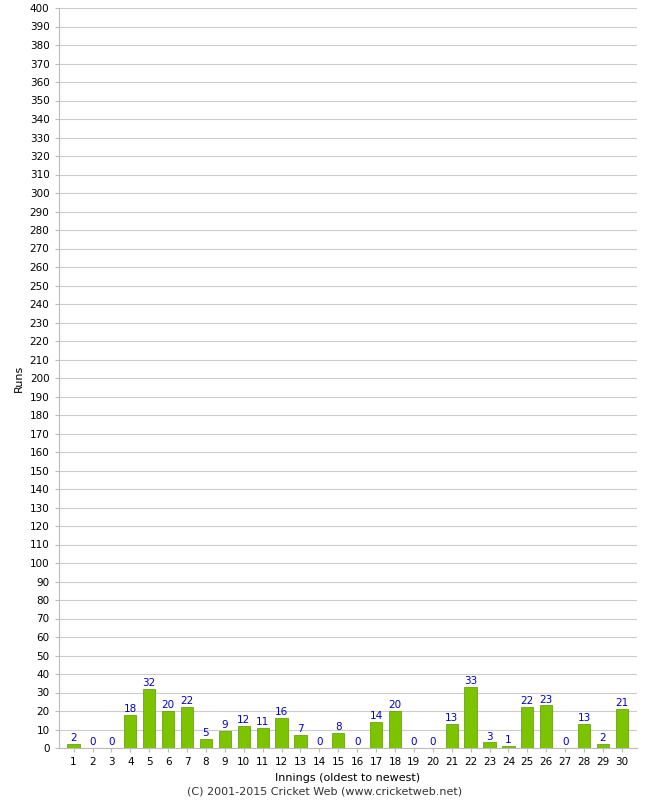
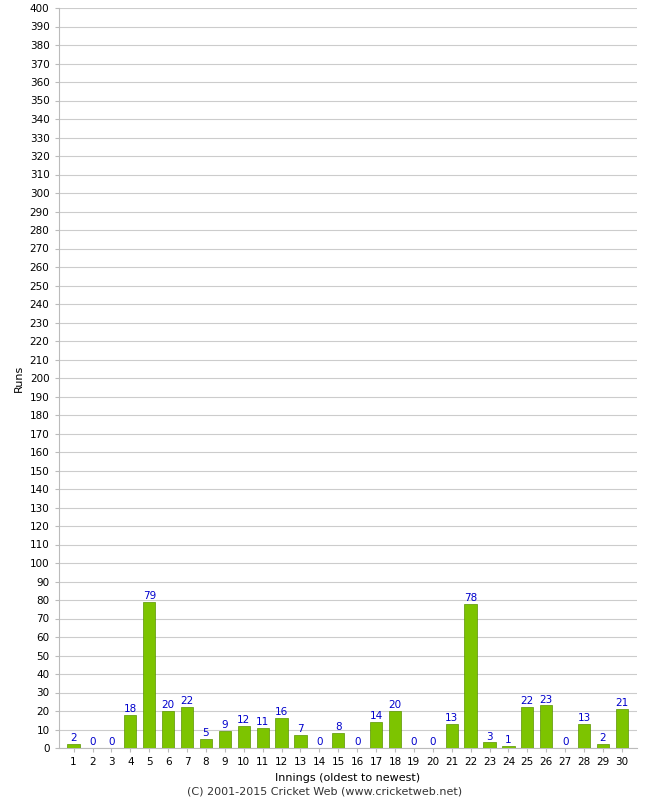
5: 32 -> 79
22: 33 -> 78
